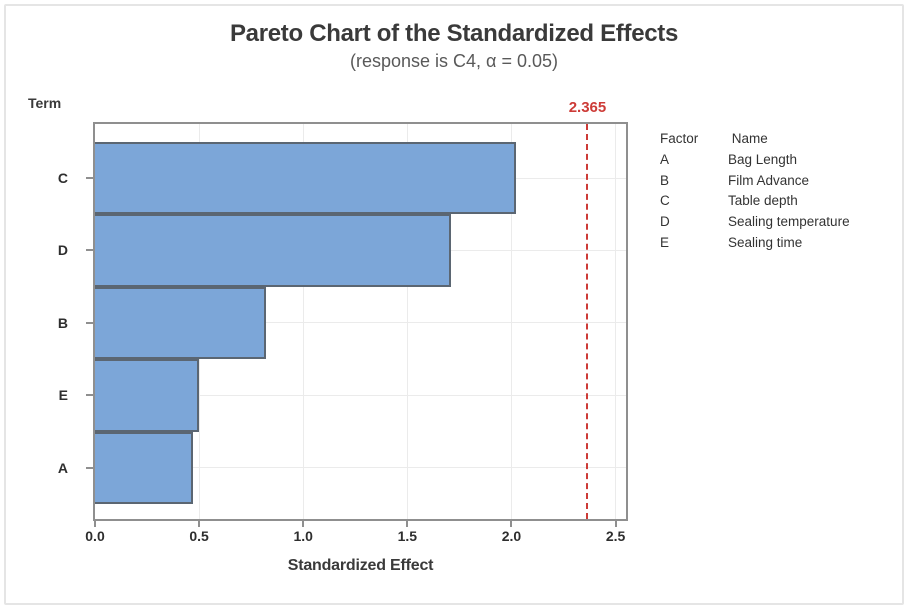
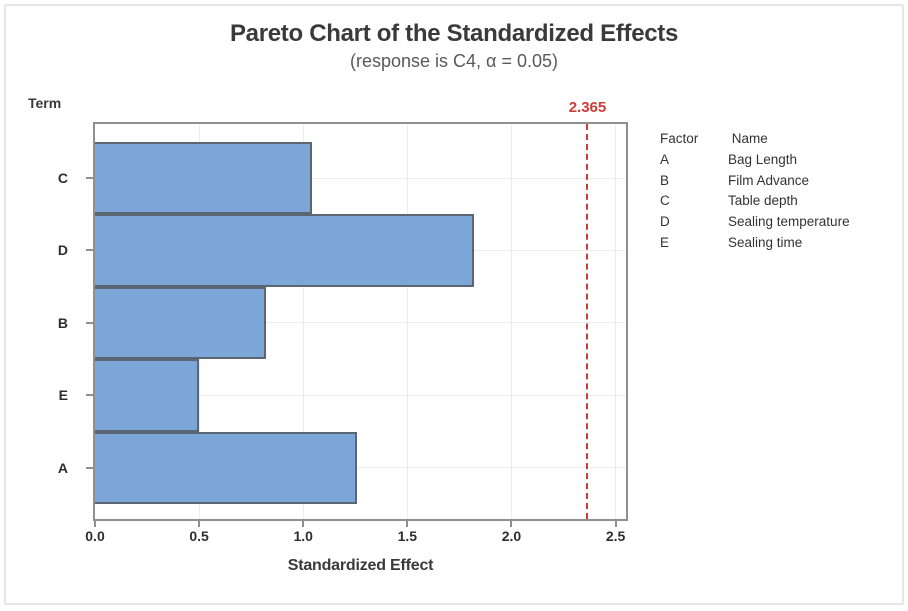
C: 2.02 -> 1.04
D: 1.71 -> 1.82
A: 0.47 -> 1.26
